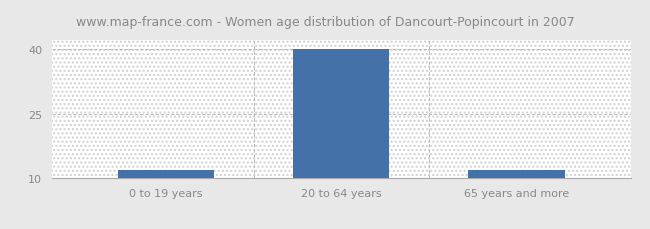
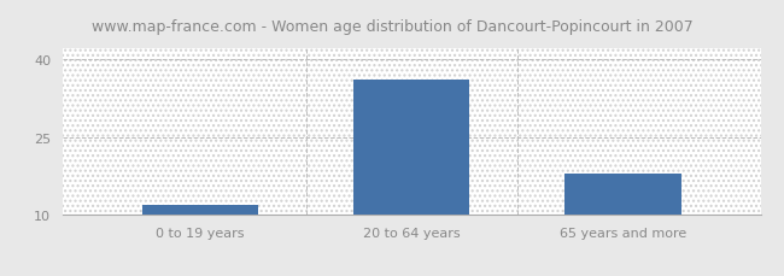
20 to 64 years: 40 -> 36
65 years and more: 12 -> 18
